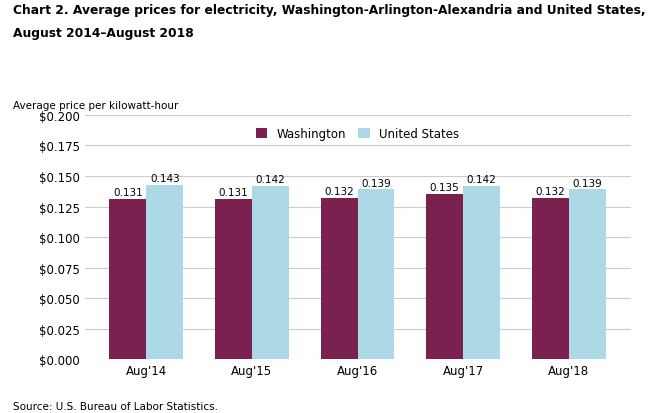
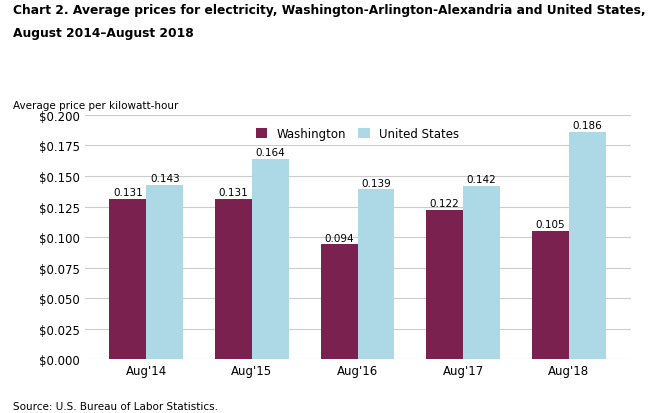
United States/Aug'15: 0.142 -> 0.164
Washington/Aug'16: 0.132 -> 0.094
Washington/Aug'17: 0.135 -> 0.122
Washington/Aug'18: 0.132 -> 0.105
United States/Aug'18: 0.139 -> 0.186
